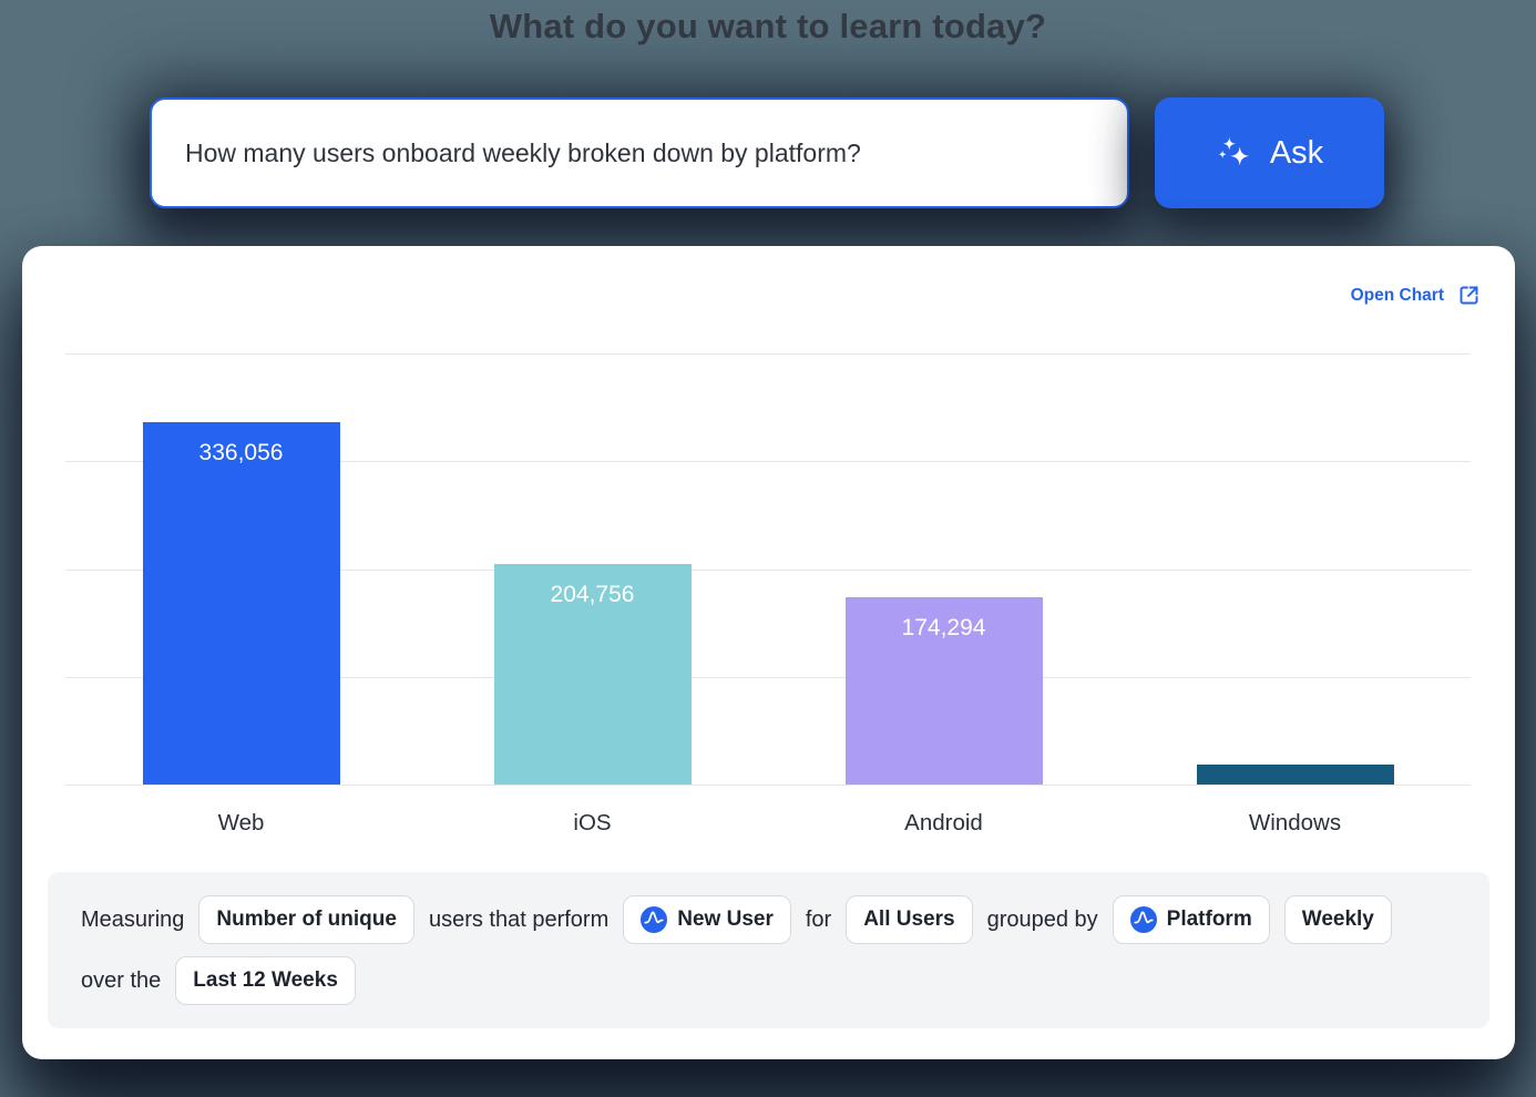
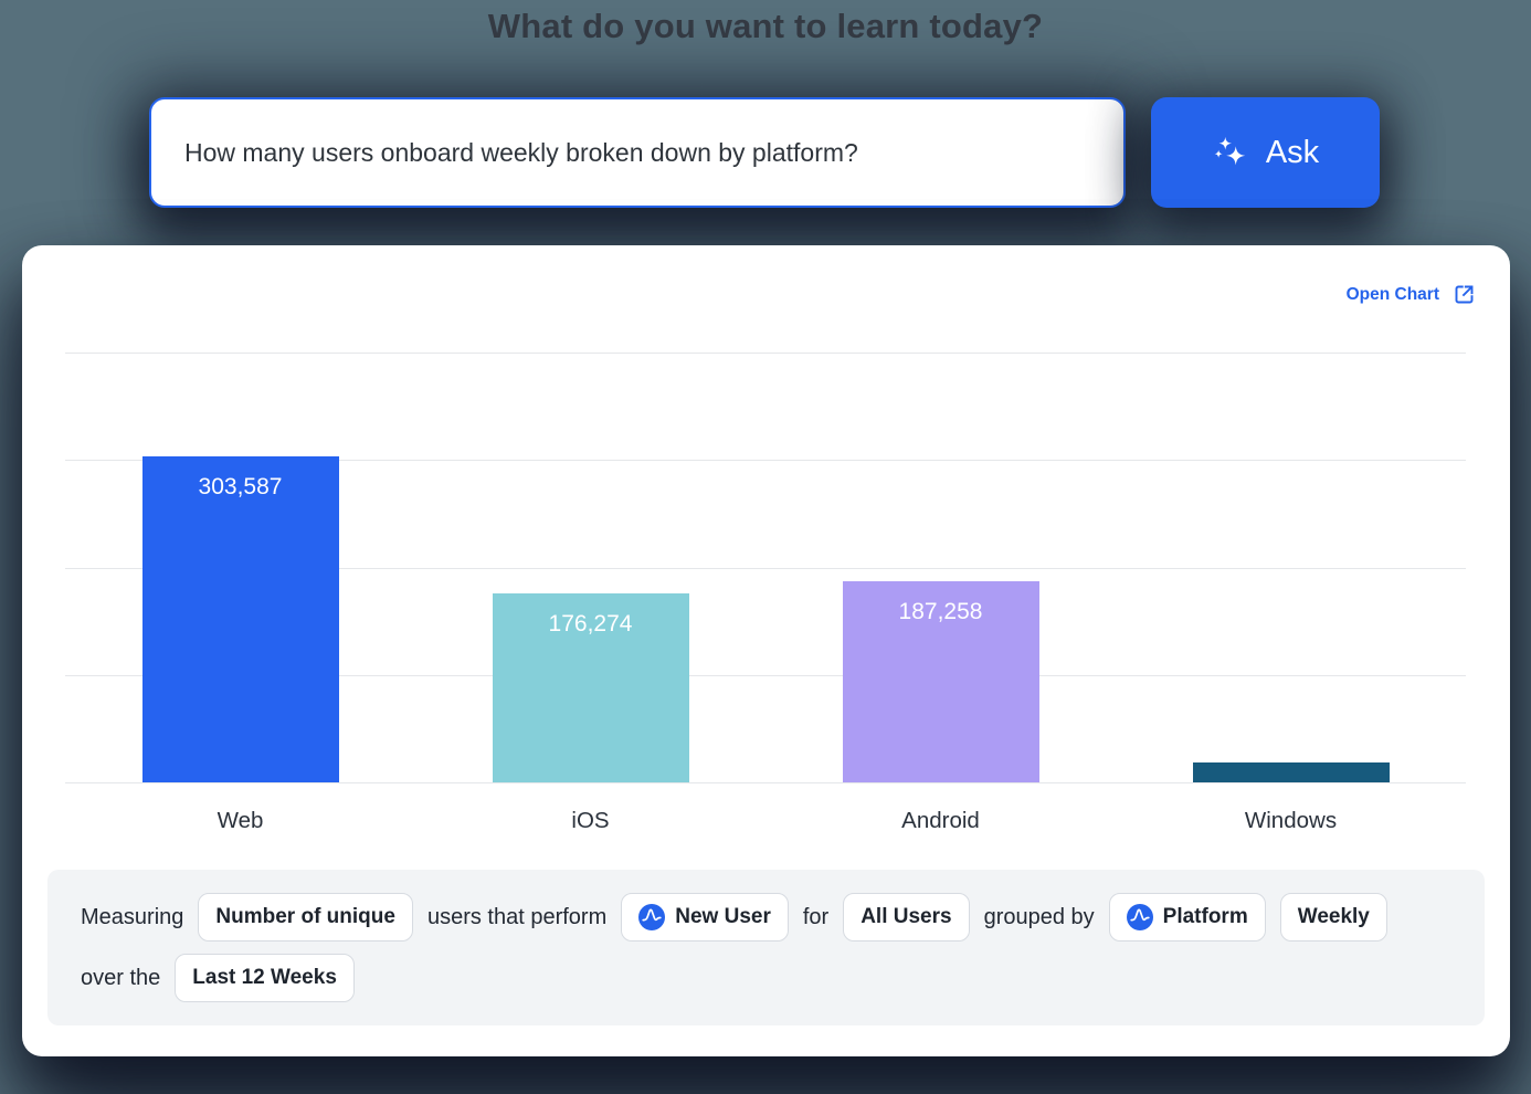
Web: 336,056 -> 303,587
iOS: 204,756 -> 176,274
Android: 174,294 -> 187,258
